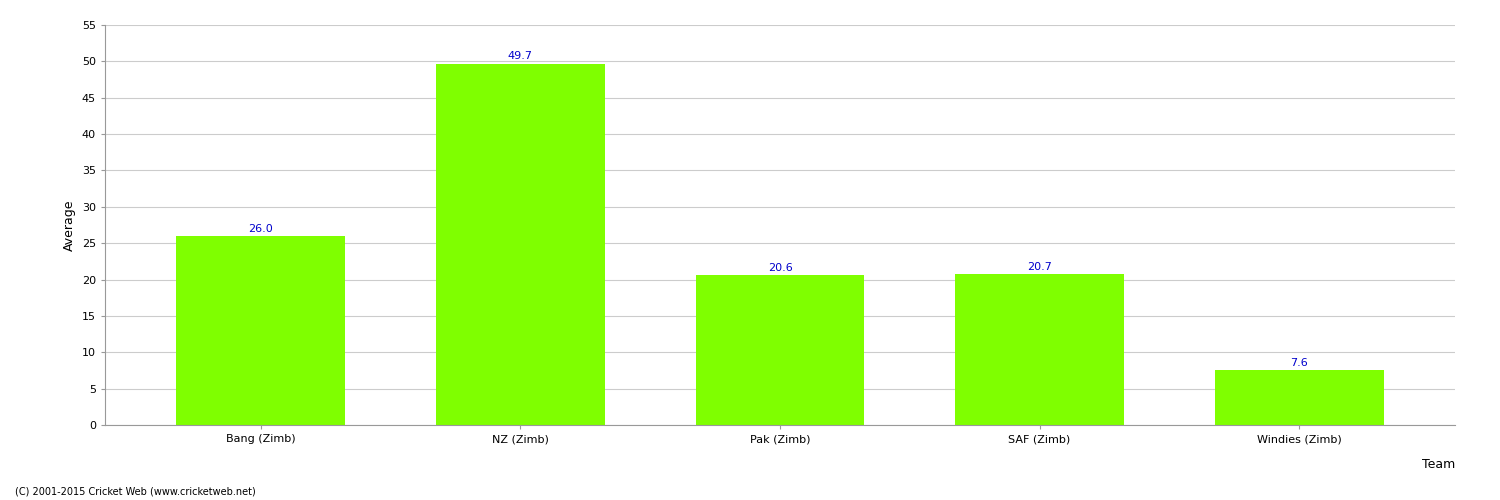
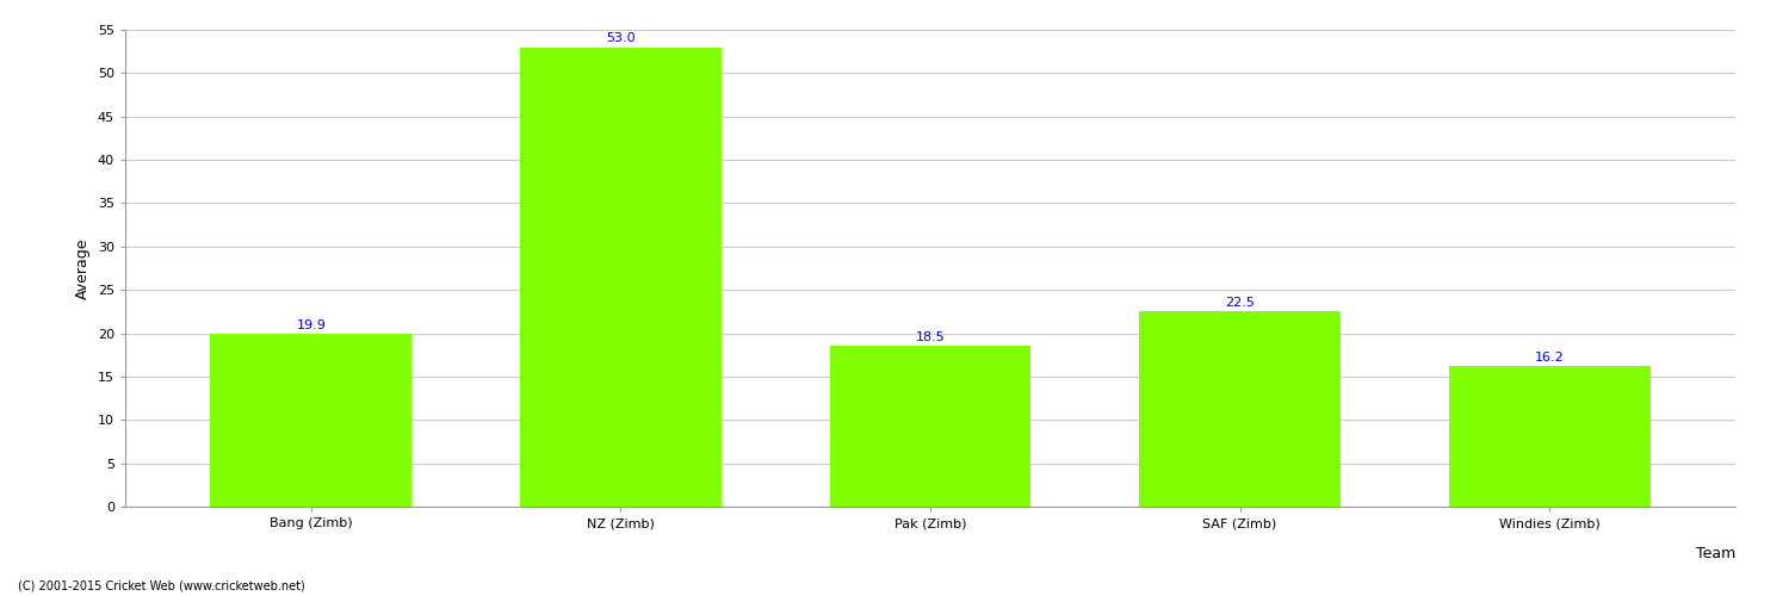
Bang (Zimb): 26.0 -> 19.9
NZ (Zimb): 49.7 -> 53.0
Pak (Zimb): 20.6 -> 18.5
SAF (Zimb): 20.7 -> 22.5
Windies (Zimb): 7.6 -> 16.2
